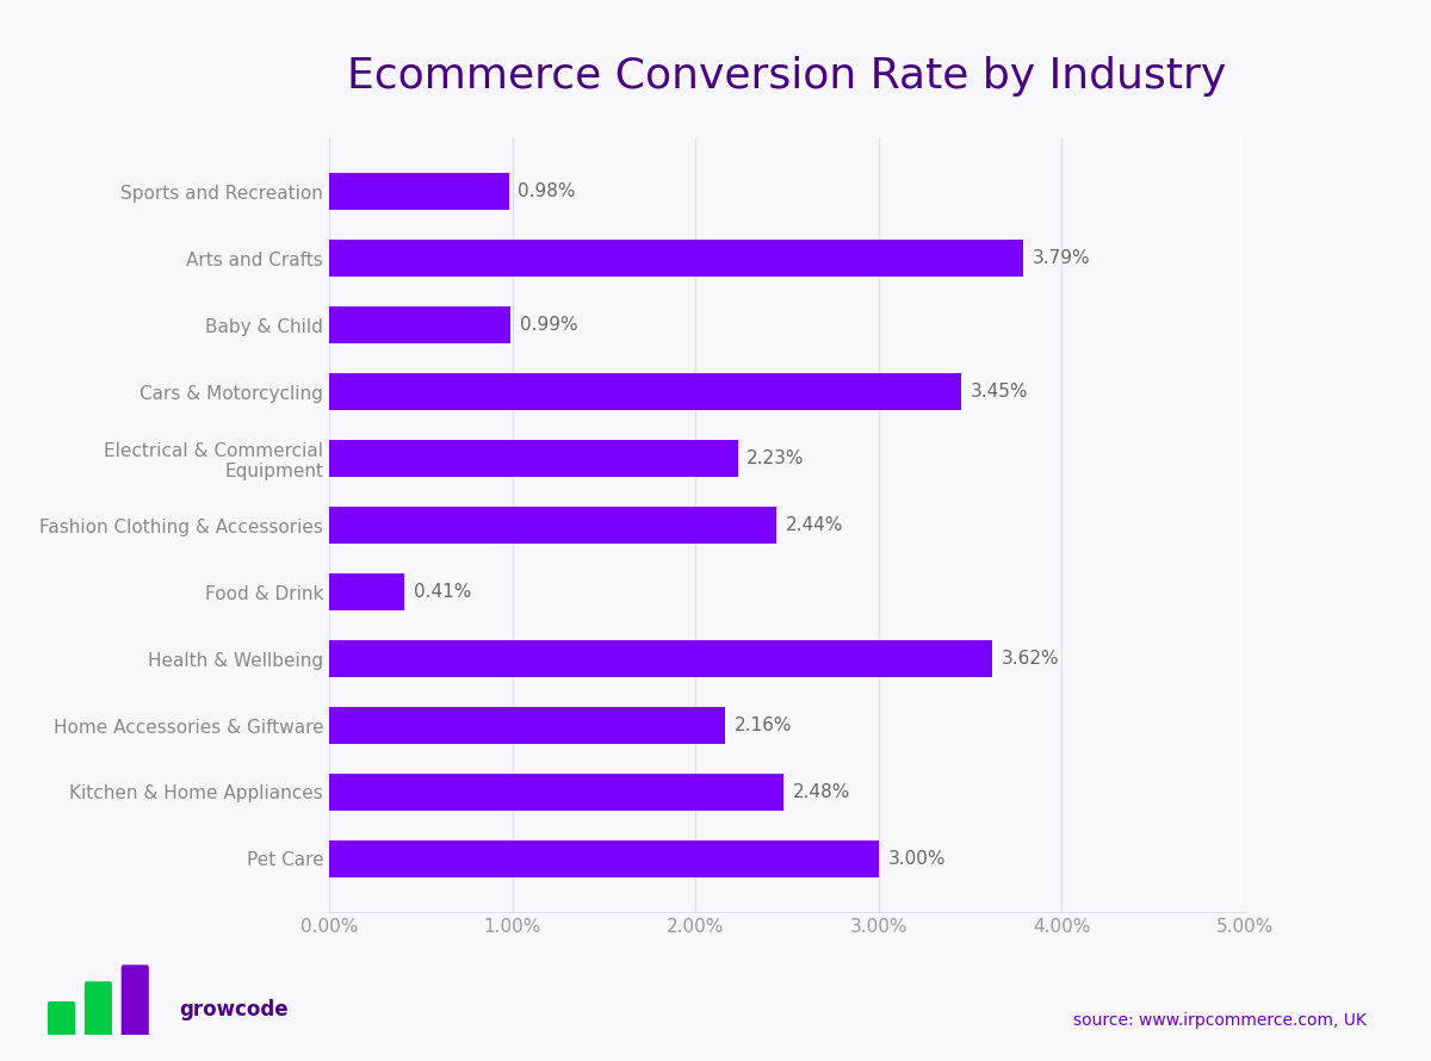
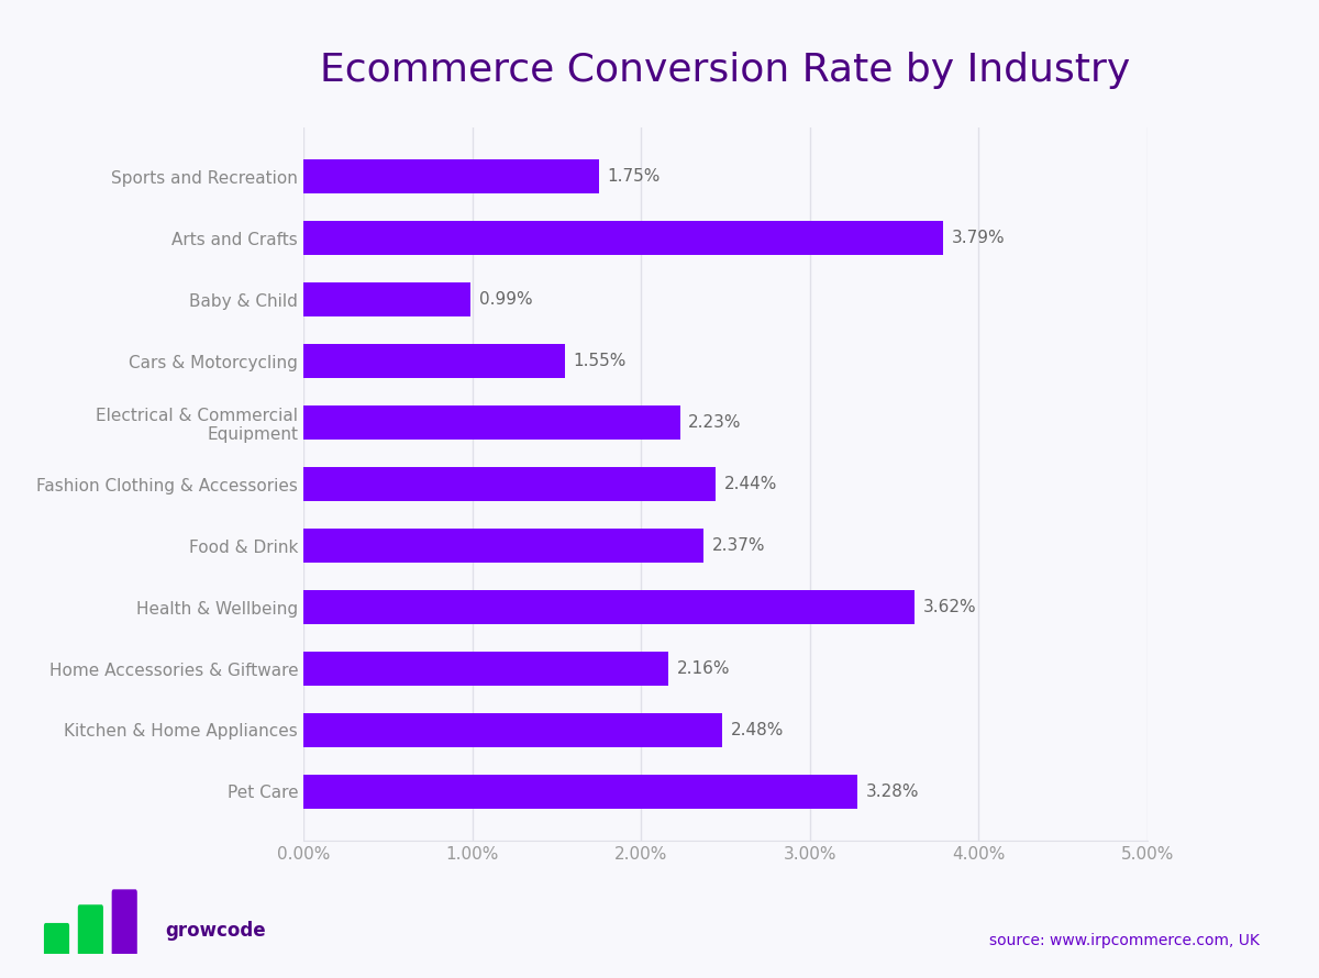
Sports and Recreation: 0.98% -> 1.75%
Cars & Motorcycling: 3.45% -> 1.55%
Food & Drink: 0.41% -> 2.37%
Pet Care: 3.00% -> 3.28%
